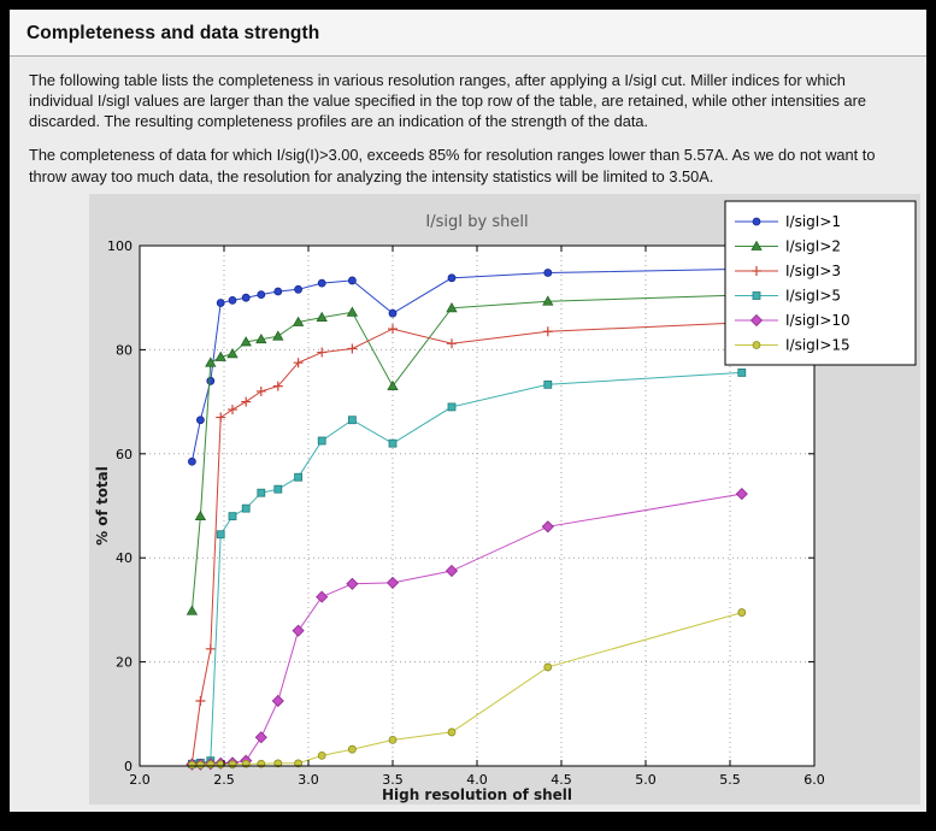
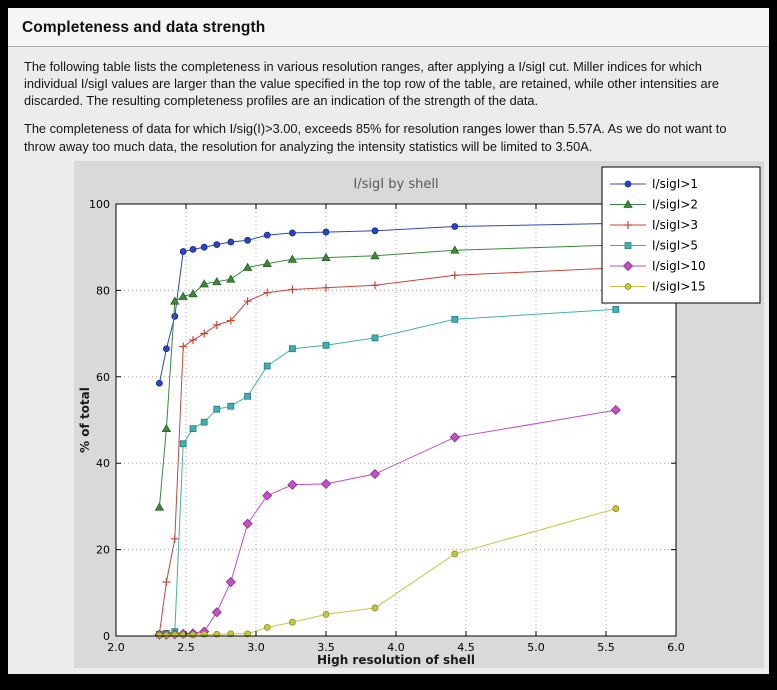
I/sigI>1/3.5: 87 -> 94
I/sigI>2/3.5: 73 -> 88
I/sigI>3/3.5: 84 -> 81
I/sigI>5/3.5: 62 -> 67
